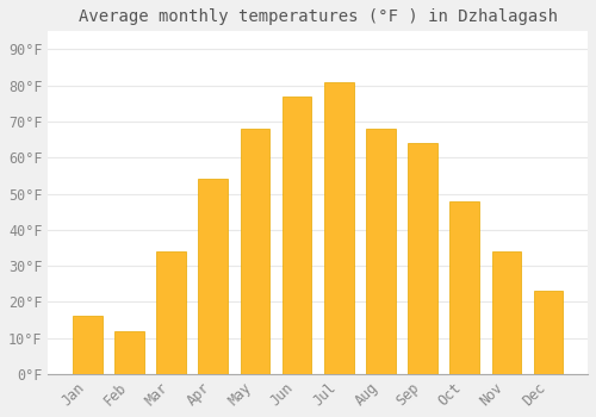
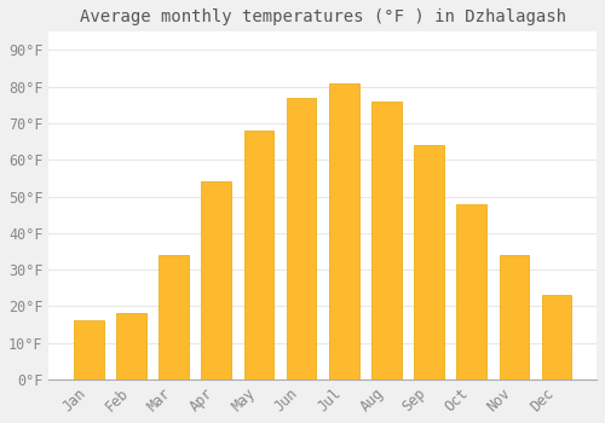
Feb: 12°F -> 18°F
Aug: 68°F -> 76°F
